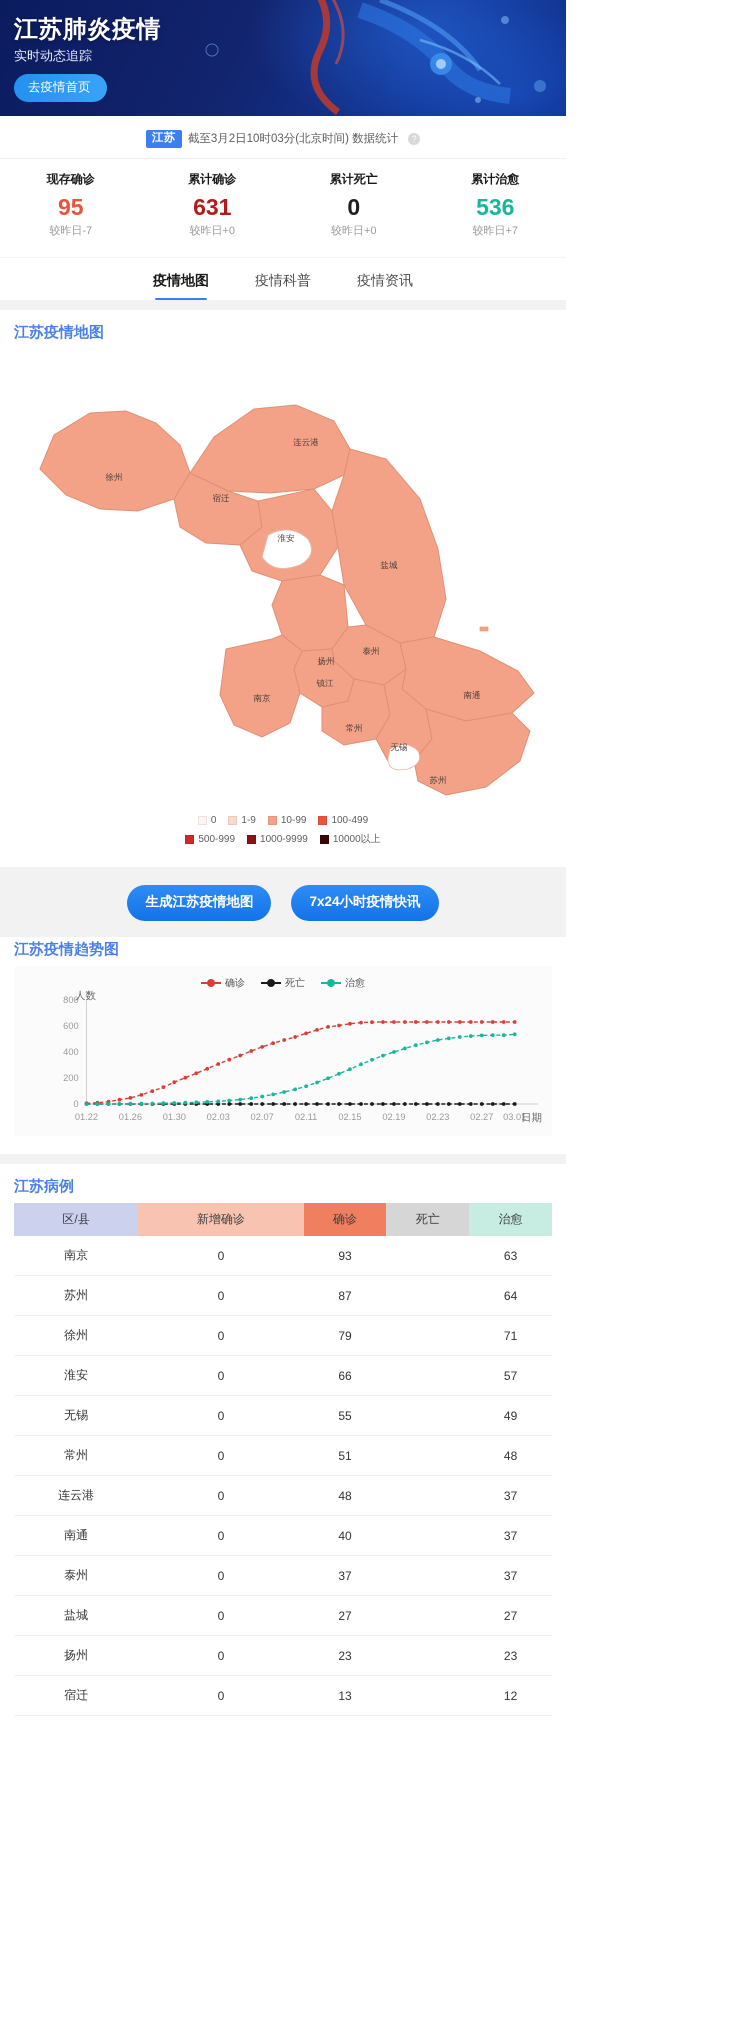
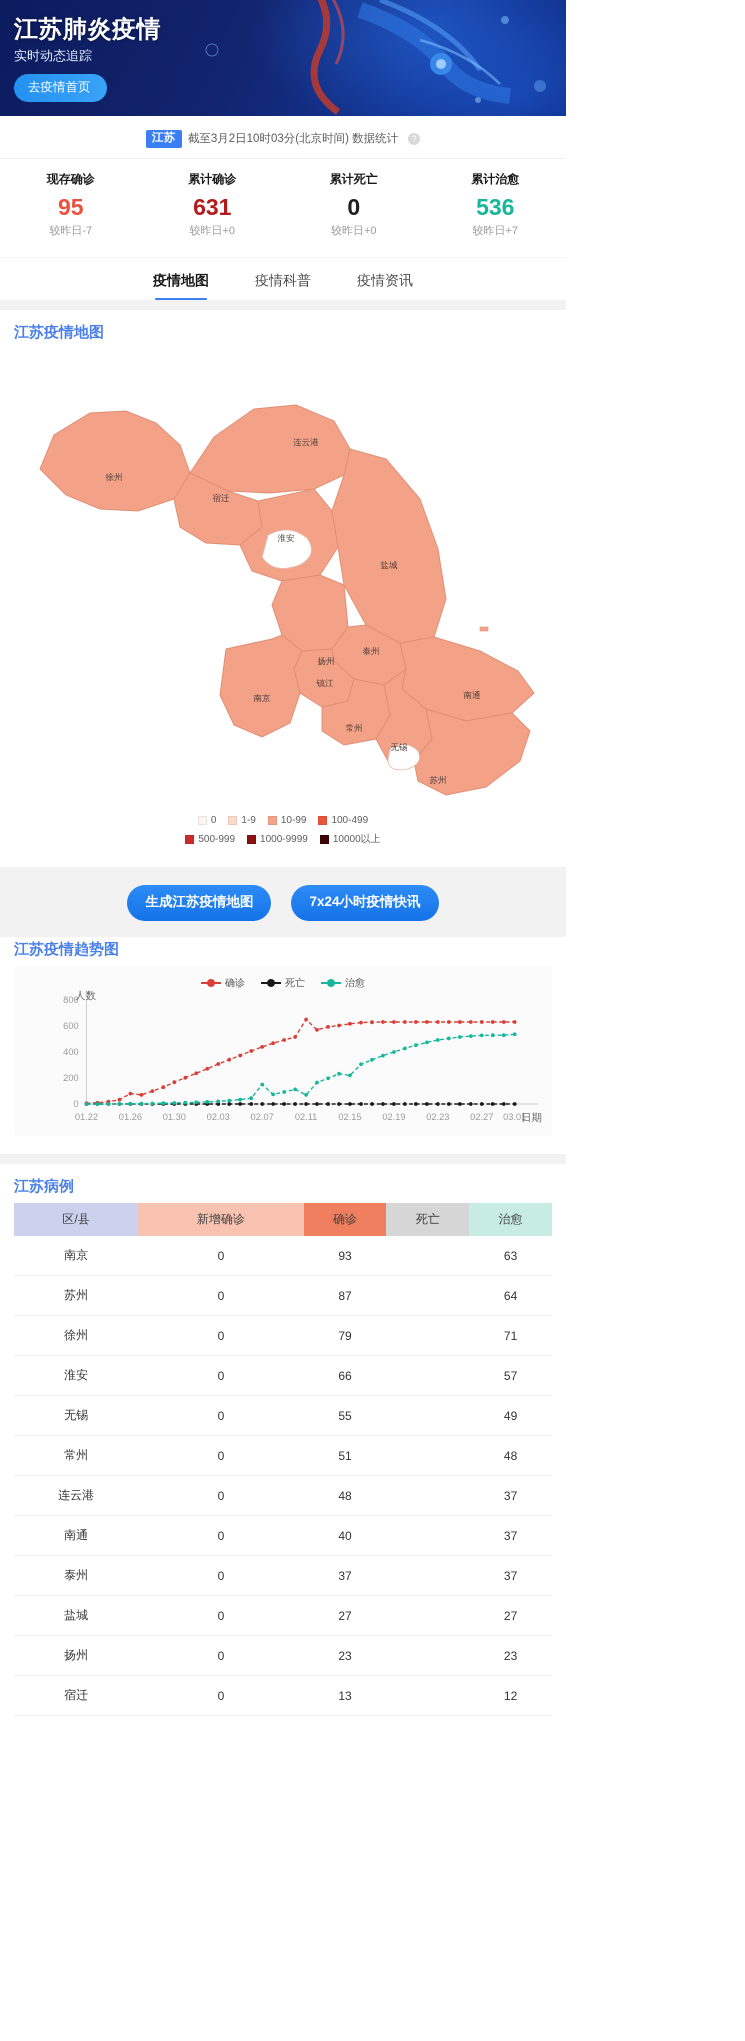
确诊/01.26: 50 -> 80
治愈/02.07: 60 -> 150
确诊/02.11: 540 -> 650
治愈/02.11: 140 -> 70
治愈/02.15: 270 -> 220
